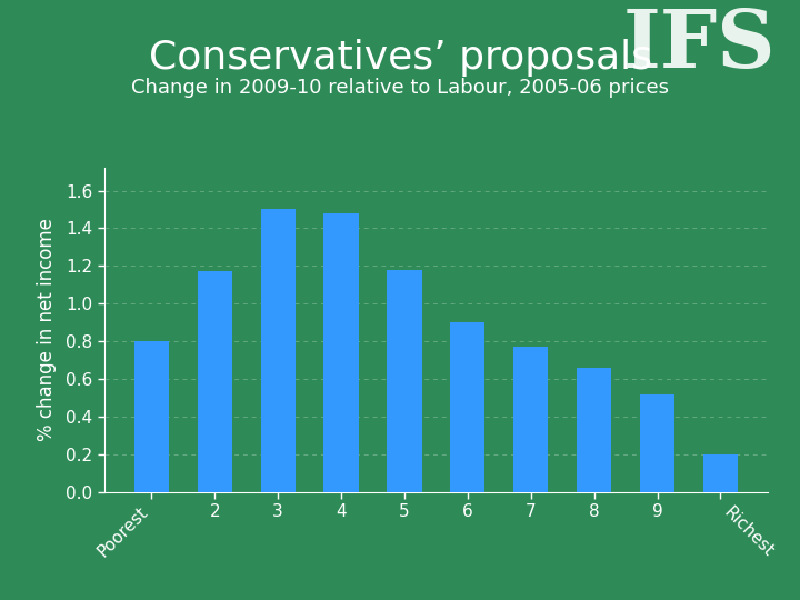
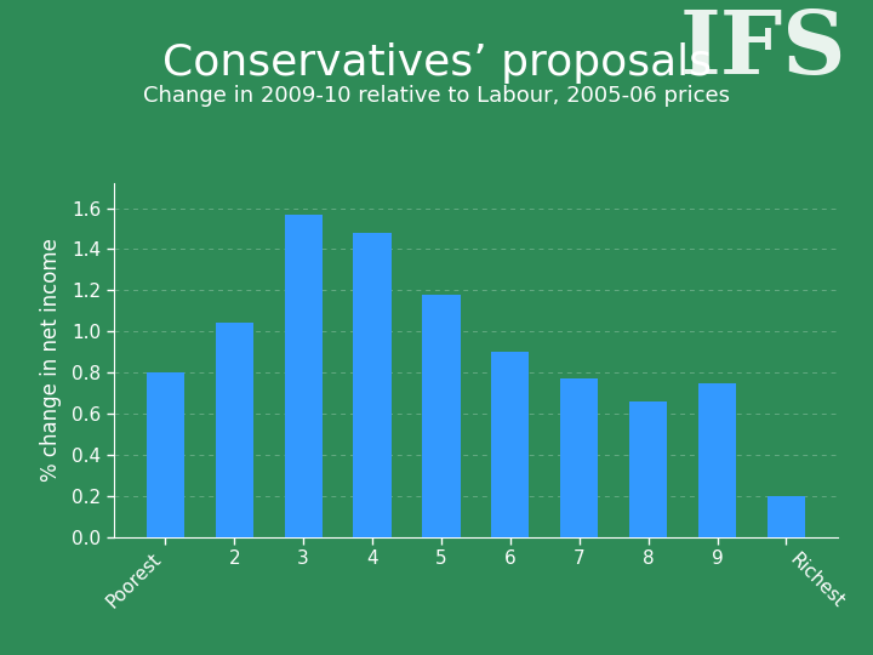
2: 1.17 -> 1.04
3: 1.50 -> 1.57
9: 0.52 -> 0.75
